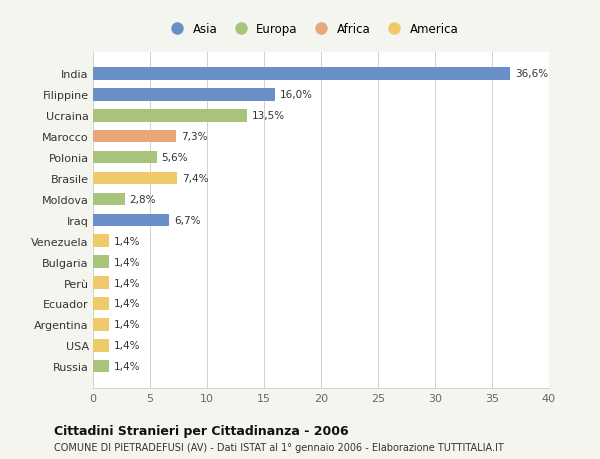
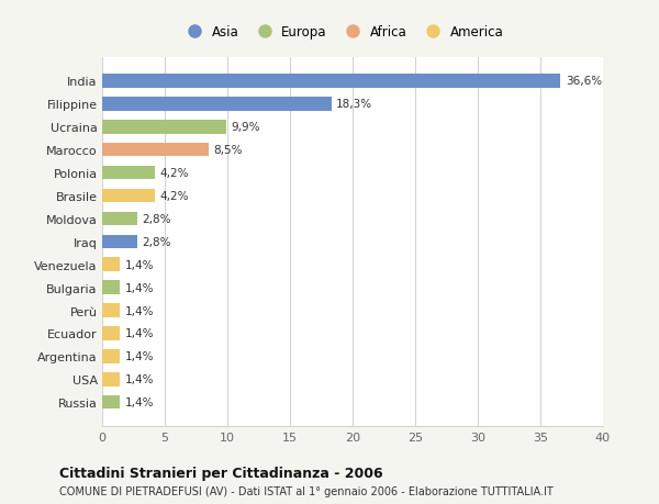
Filippine: 16,0% -> 18,3%
Ucraina: 13,5% -> 9,9%
Marocco: 7,3% -> 8,5%
Polonia: 5,6% -> 4,2%
Brasile: 7,4% -> 4,2%
Iraq: 6,7% -> 2,8%
